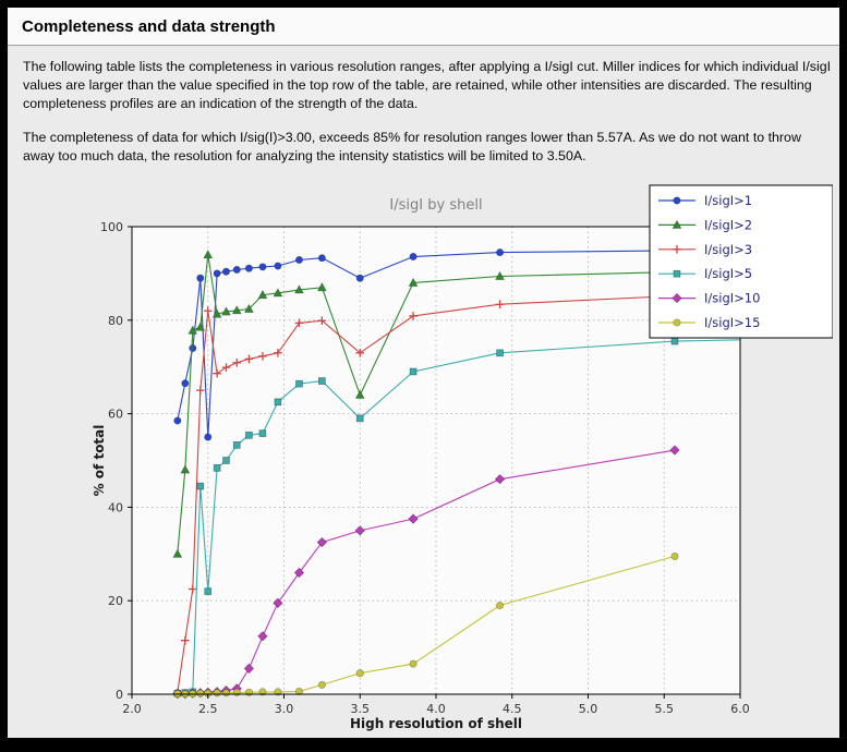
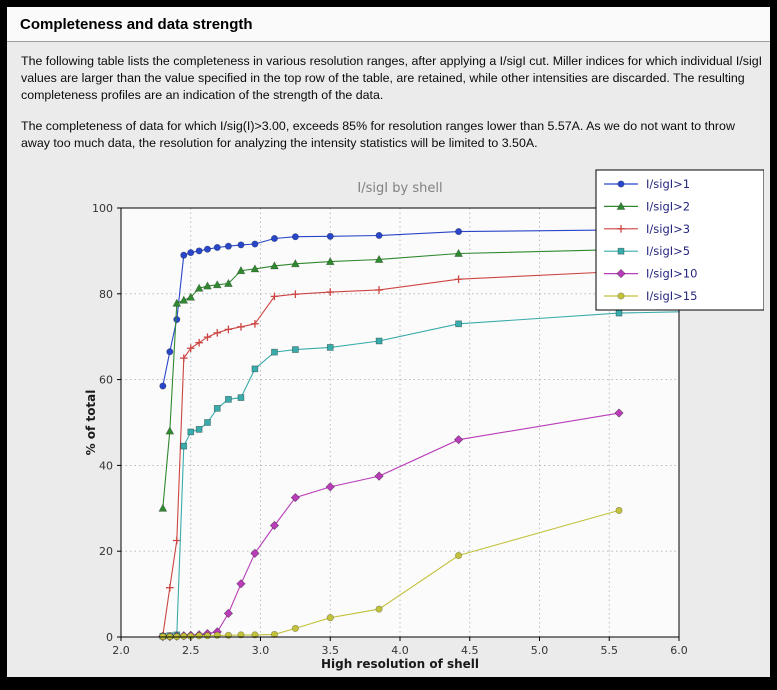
I/sigI>1/2.5: 55 -> 90
I/sigI>2/2.5: 94 -> 79
I/sigI>3/2.5: 82 -> 67
I/sigI>5/2.5: 22 -> 48
I/sigI>1/3.5: 89 -> 93
I/sigI>2/3.5: 64 -> 88
I/sigI>3/3.5: 73 -> 80
I/sigI>5/3.5: 59 -> 68
